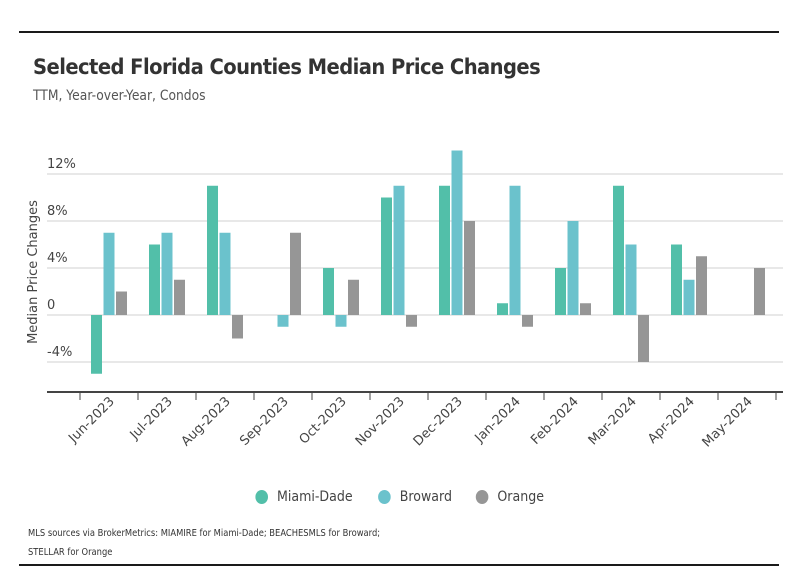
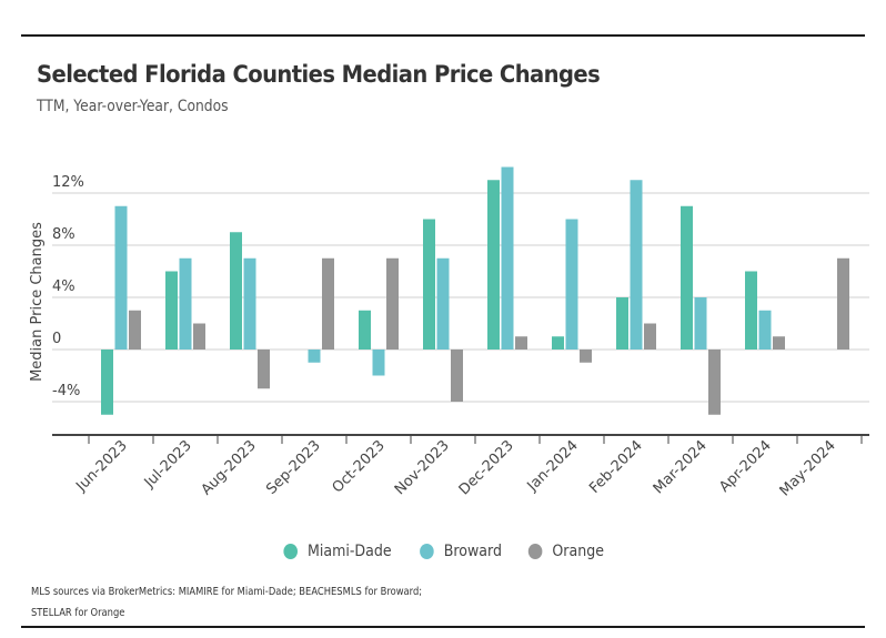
Broward/Jun-2023: 7% -> 11%
Orange/Jun-2023: 2% -> 3%
Orange/Jul-2023: 3% -> 2%
Miami-Dade/Aug-2023: 11% -> 9%
Orange/Aug-2023: -2% -> -3%
Miami-Dade/Oct-2023: 4% -> 3%
Broward/Oct-2023: -1% -> -2%
Orange/Oct-2023: 3% -> 7%
Broward/Nov-2023: 11% -> 7%
Orange/Nov-2023: -1% -> -4%
Miami-Dade/Dec-2023: 11% -> 13%
Orange/Dec-2023: 8% -> 1%
Broward/Jan-2024: 11% -> 10%
Broward/Feb-2024: 8% -> 13%
Orange/Feb-2024: 1% -> 2%
Broward/Mar-2024: 6% -> 4%
Orange/Mar-2024: -4% -> -5%
Orange/Apr-2024: 5% -> 1%
Orange/May-2024: 4% -> 7%
